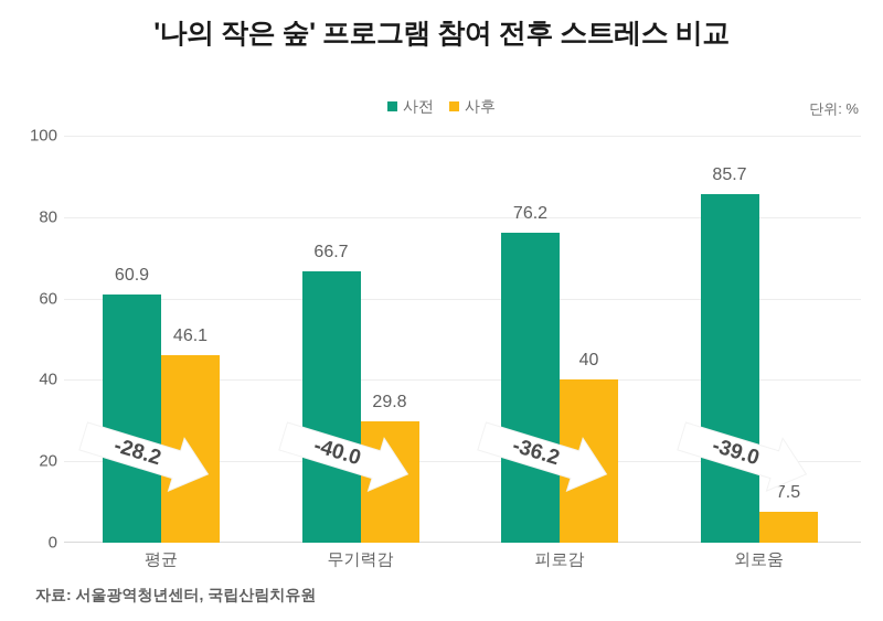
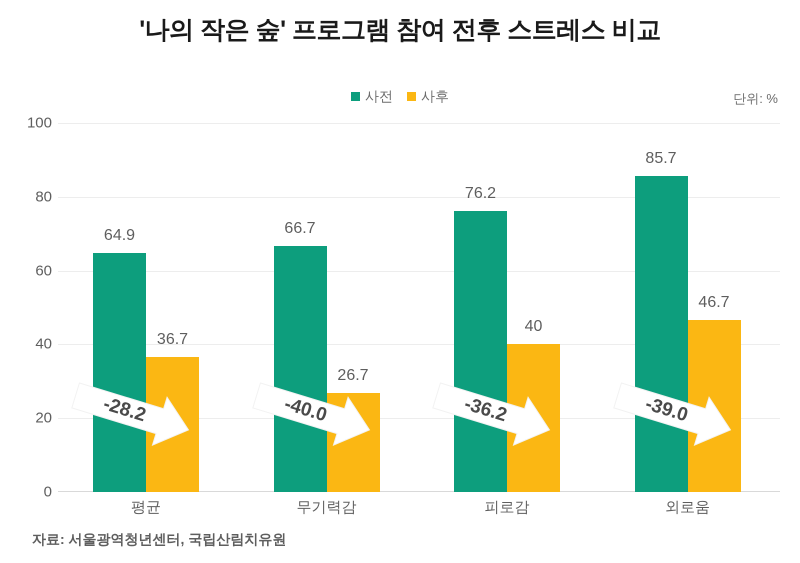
사전/평균: 60.9 -> 64.9
사후/평균: 46.1 -> 36.7
사후/무기력감: 29.8 -> 26.7
사후/외로움: 7.5 -> 46.7
